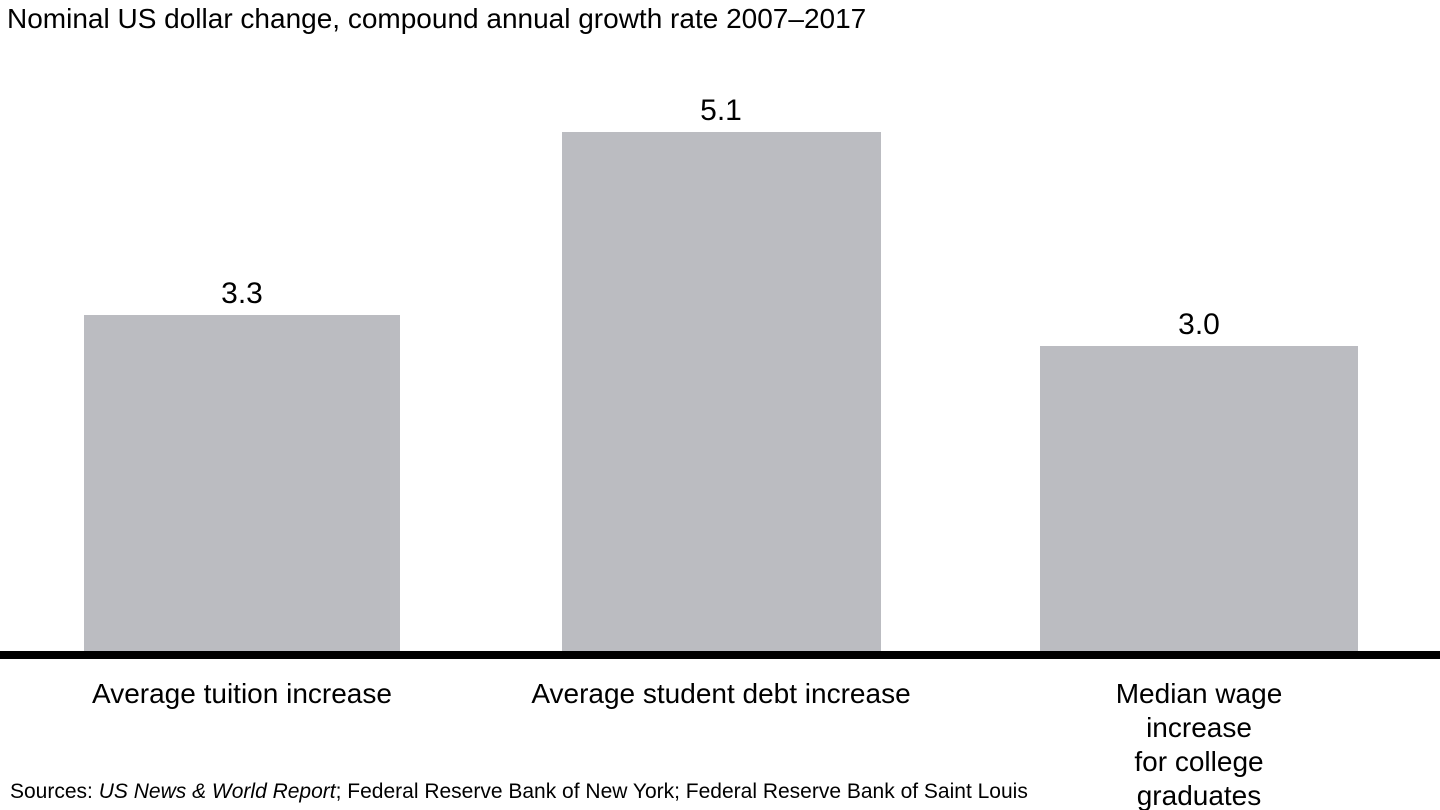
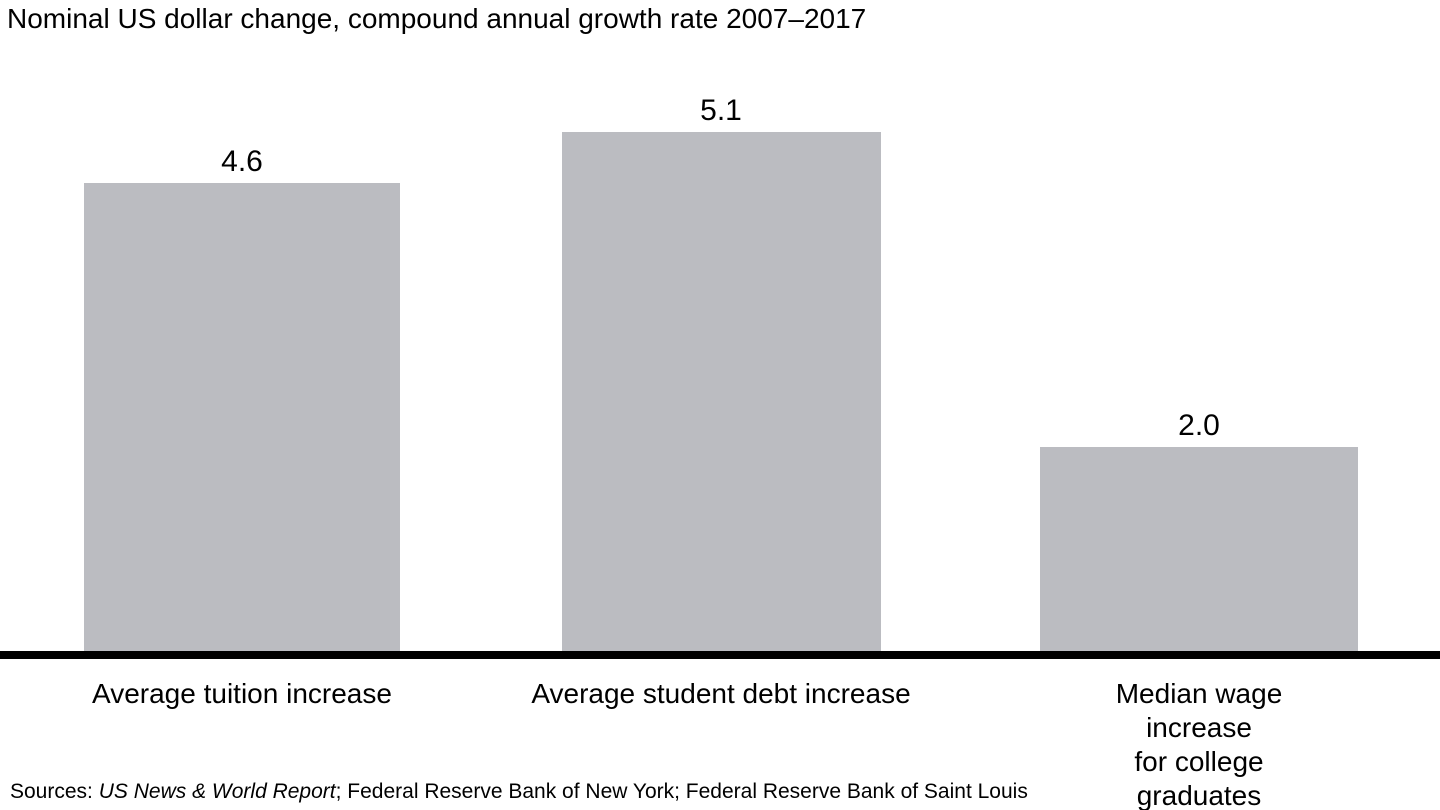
Average tuition increase: 3.3 -> 4.6
Median wage increase for college graduates: 3.0 -> 2.0
